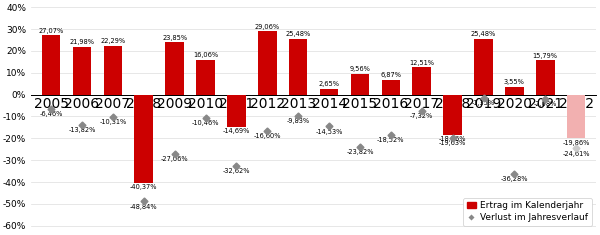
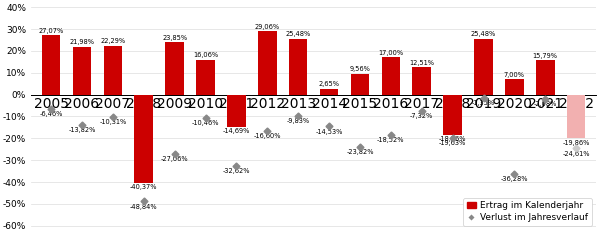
2016: 6.9% -> 17.0%
2020: 3.5% -> 7.0%
